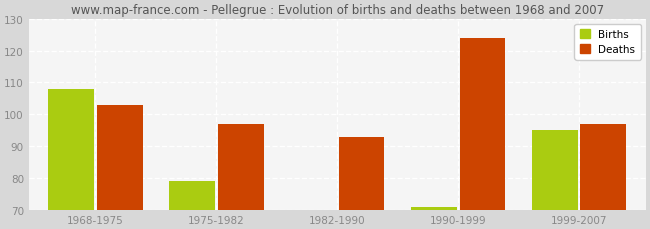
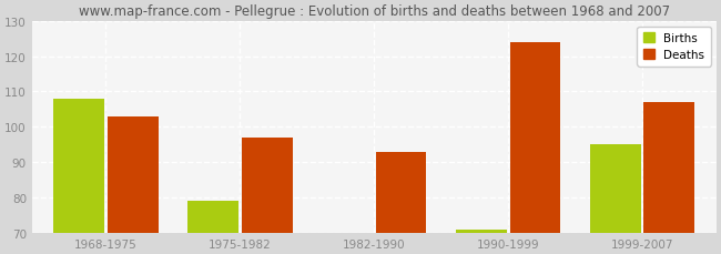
Deaths/1999-2007: 97 -> 107
